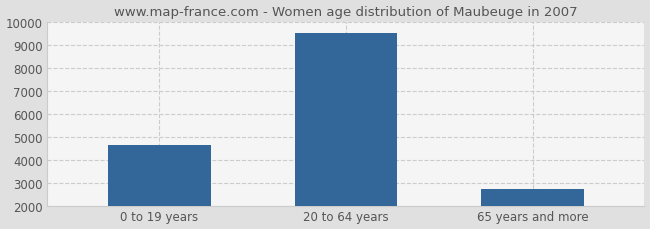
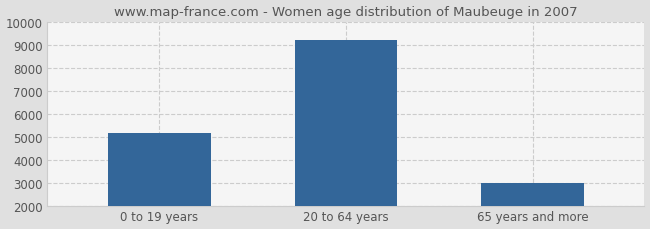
0 to 19 years: 4650 -> 5150
20 to 64 years: 9480 -> 9200
65 years and more: 2700 -> 3000
